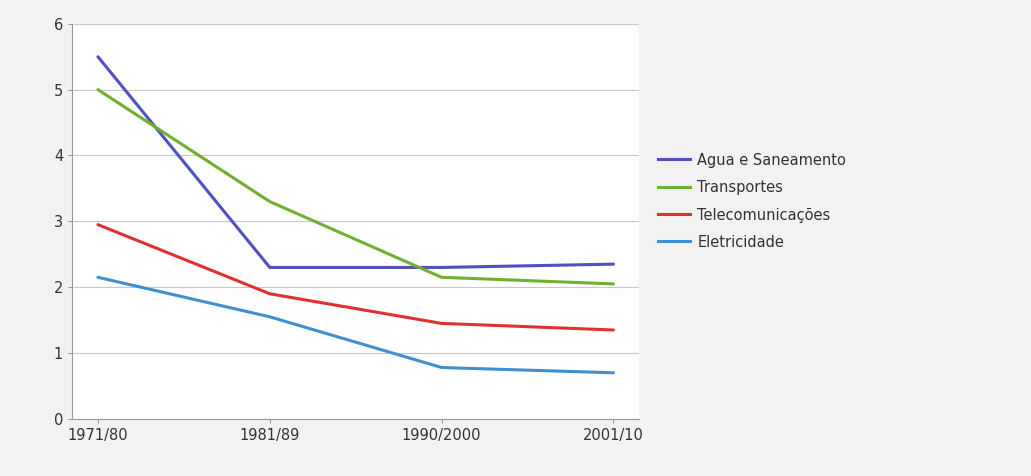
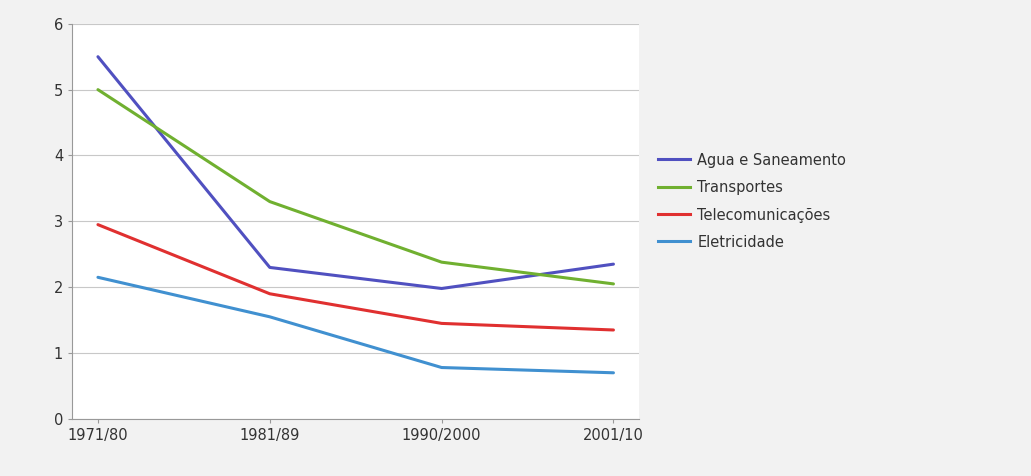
Agua e Saneamento/1990/2000: 2.30 -> 1.98
Transportes/1990/2000: 2.15 -> 2.38
